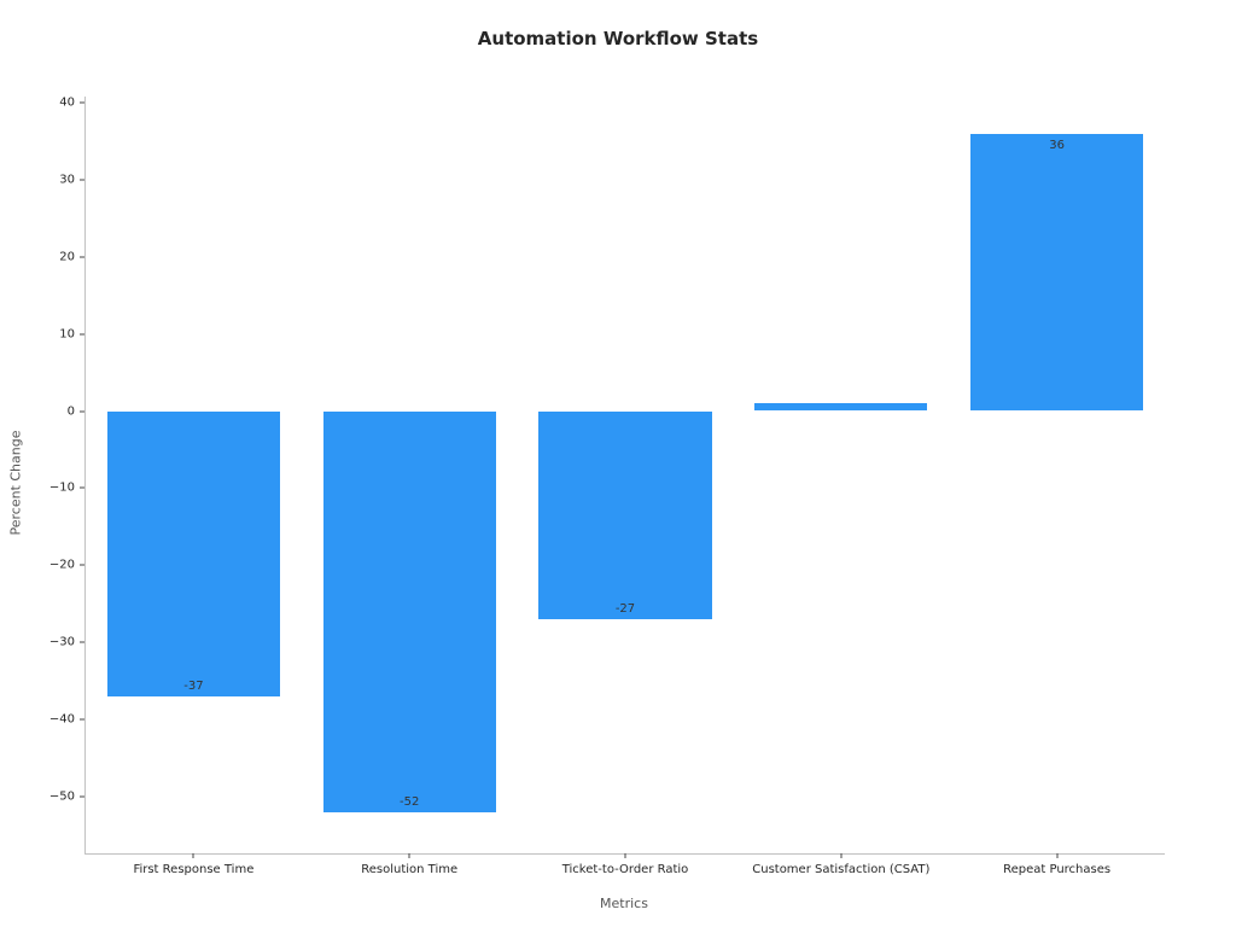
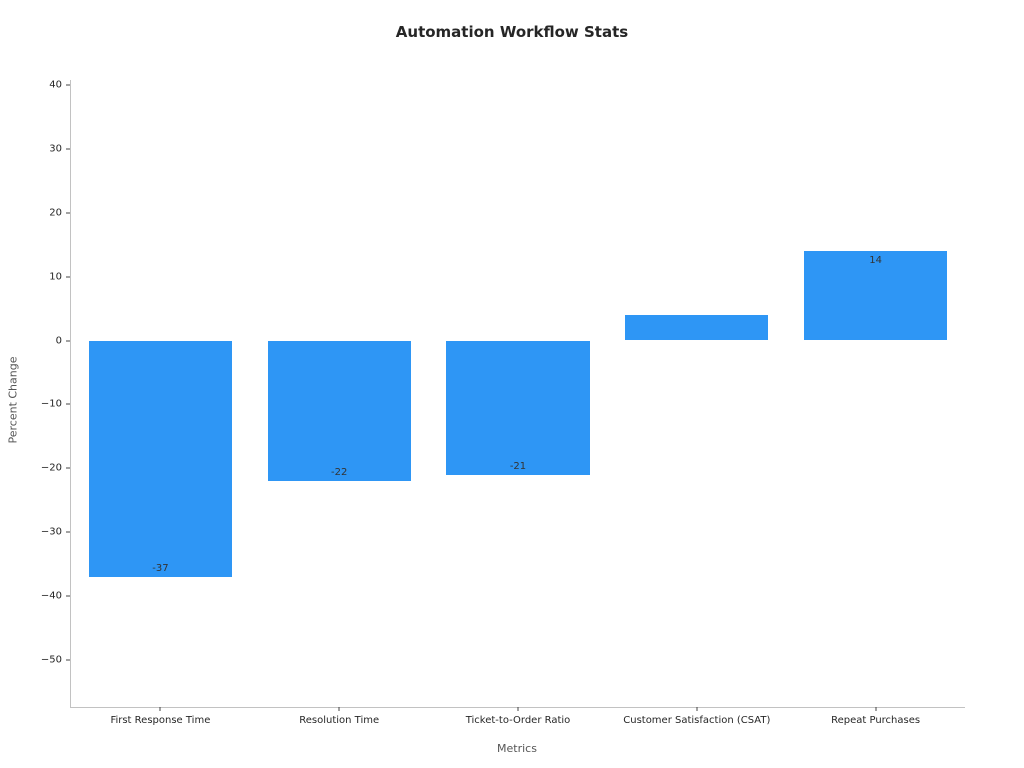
Resolution Time: -52 -> -22
Ticket-to-Order Ratio: -27 -> -21
Customer Satisfaction (CSAT): 1 -> 4
Repeat Purchases: 36 -> 14
